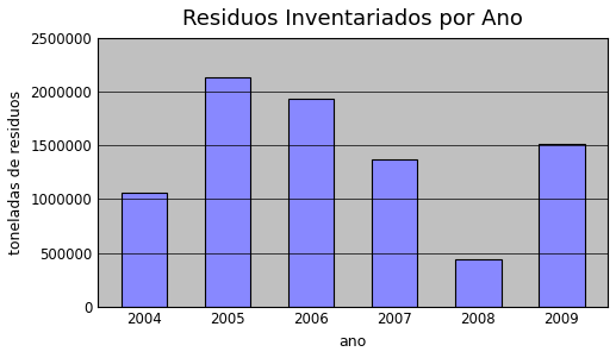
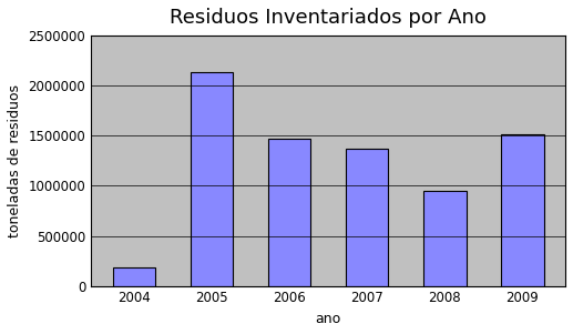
2004: 1060000 -> 180000
2006: 1940000 -> 1470000
2008: 440000 -> 950000
